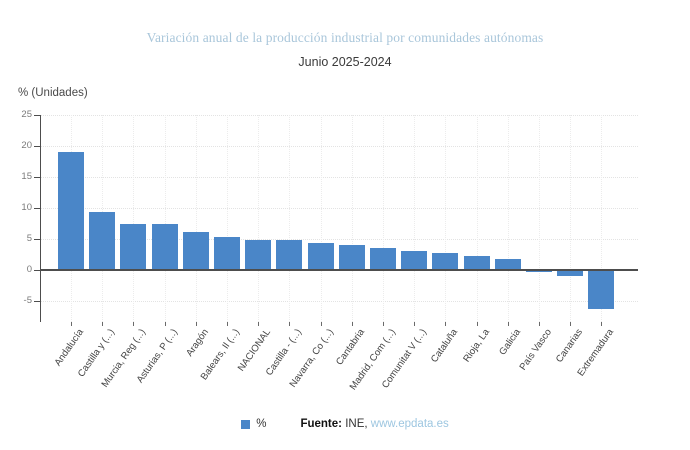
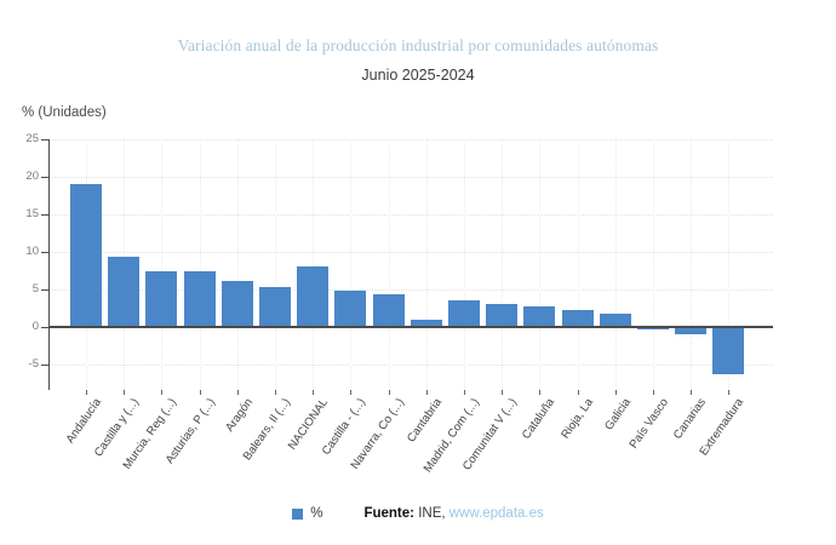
NACIONAL: 5 -> 8
Cantabria: 4 -> 1
